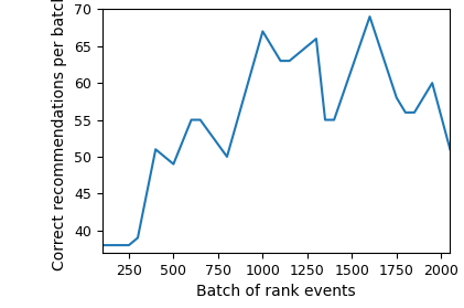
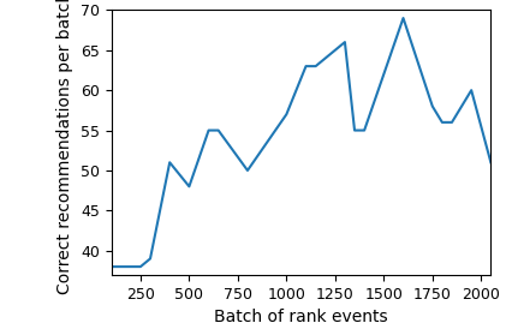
500: 49 -> 48
1000: 67 -> 57
